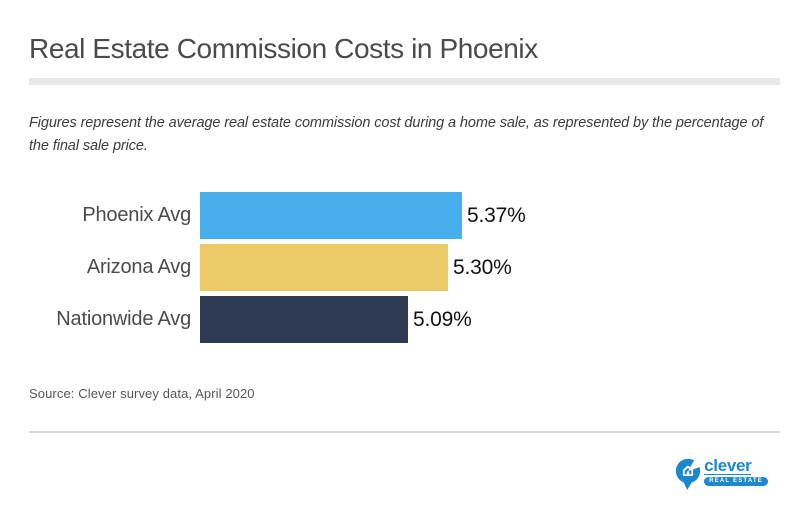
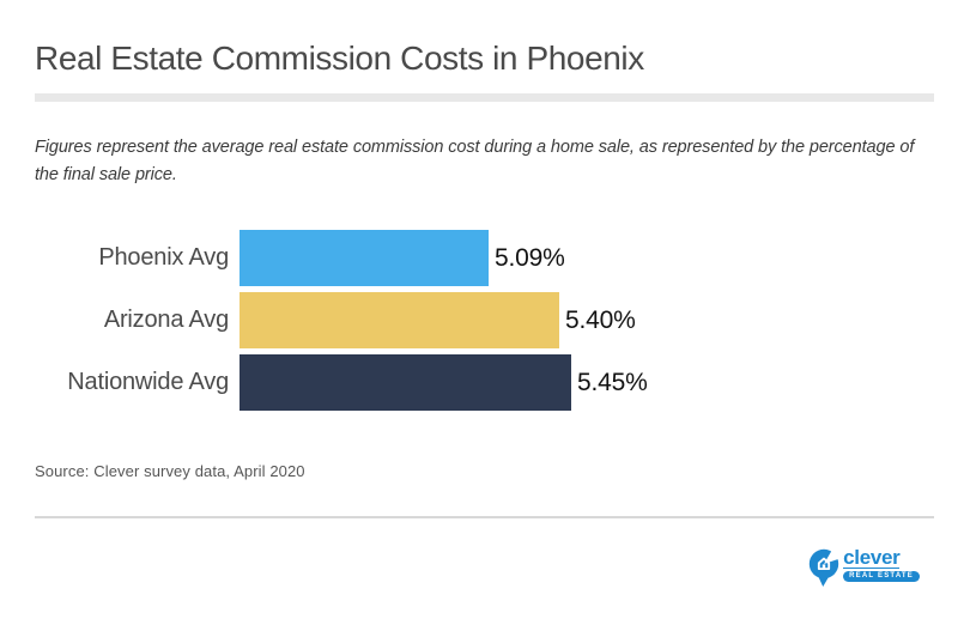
Phoenix Avg: 5.37% -> 5.09%
Arizona Avg: 5.30% -> 5.40%
Nationwide Avg: 5.09% -> 5.45%
